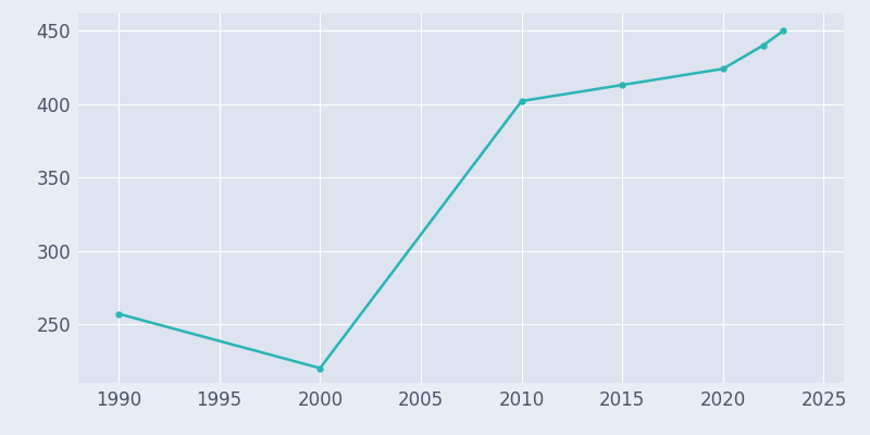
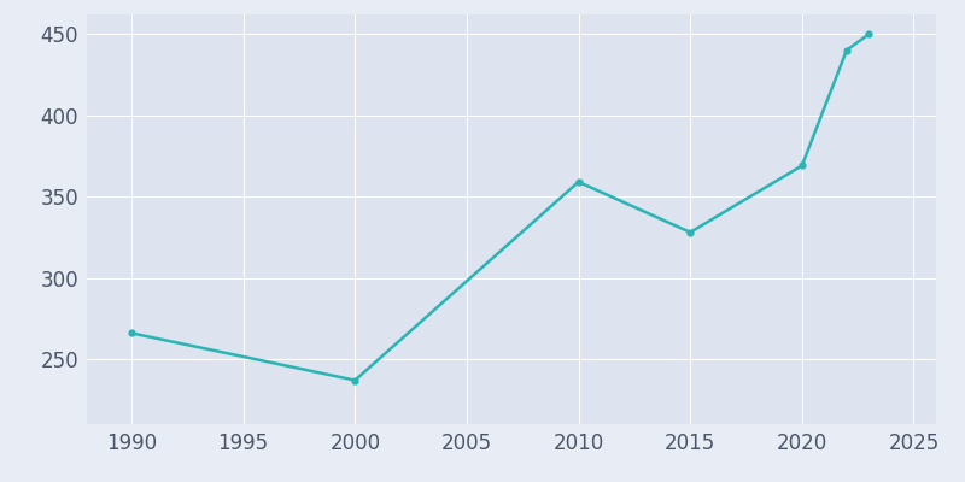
1990: 257 -> 266
2000: 220 -> 237
2010: 402 -> 359
2015: 413 -> 328
2020: 424 -> 369
